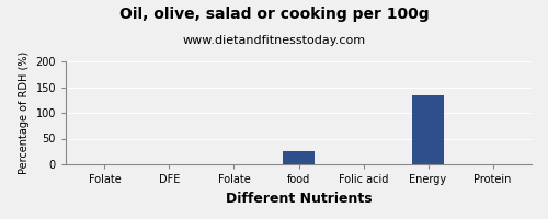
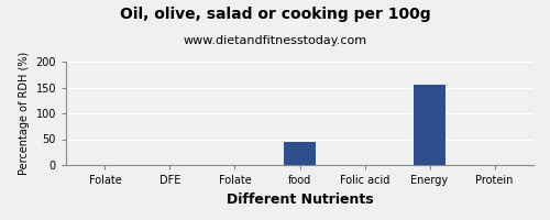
food: 25 -> 45
Energy: 135 -> 155
